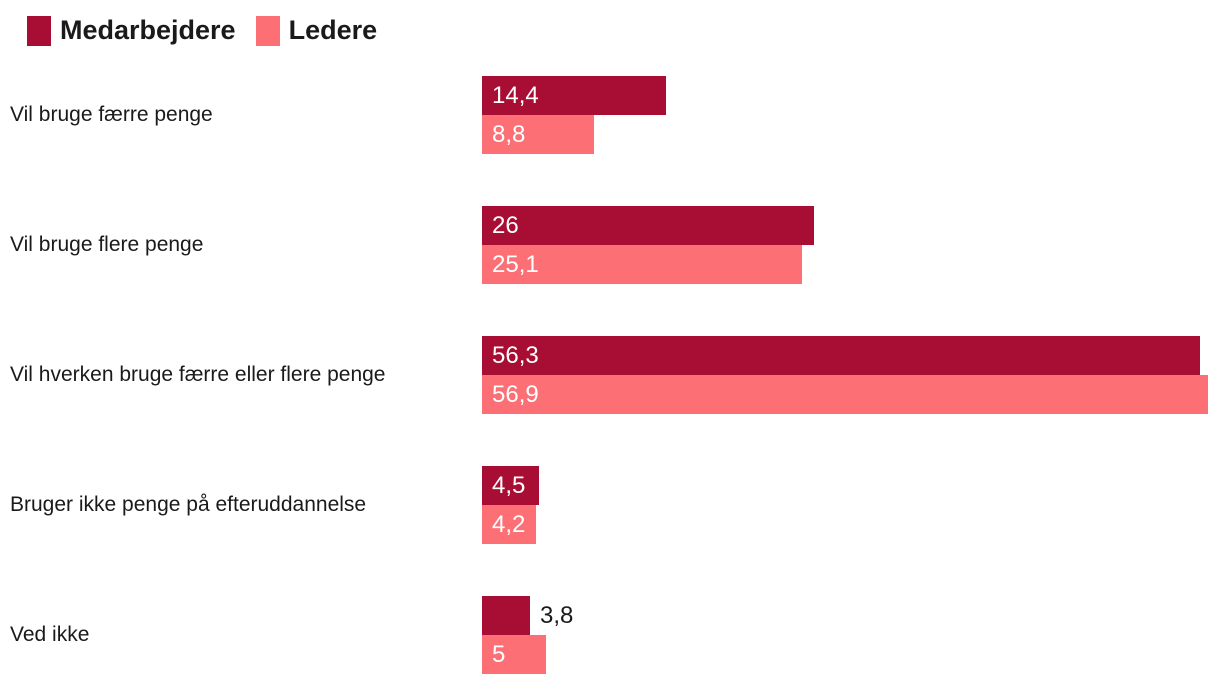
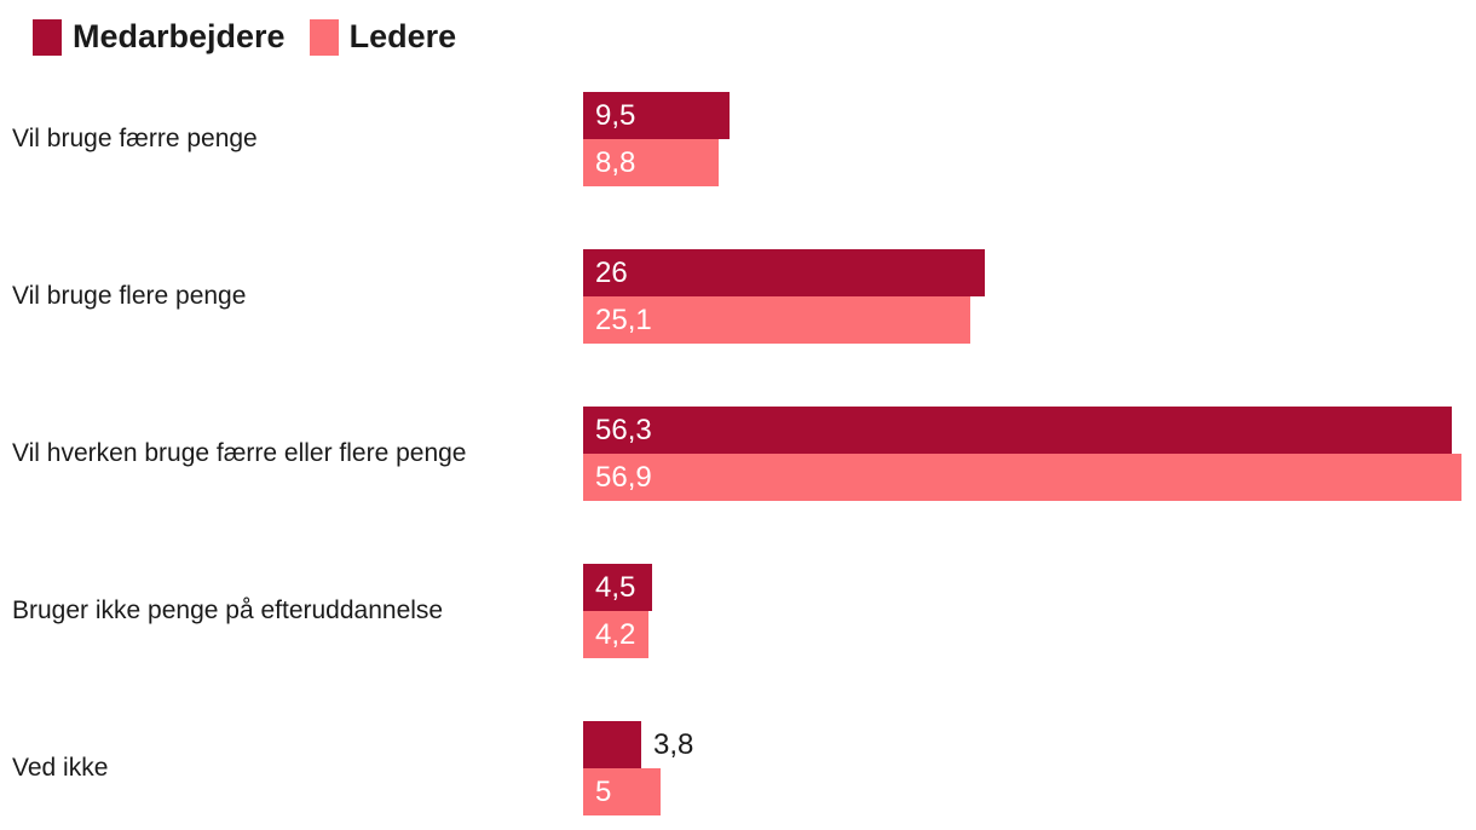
Medarbejdere/Vil bruge færre penge: 14,4 -> 9,5
